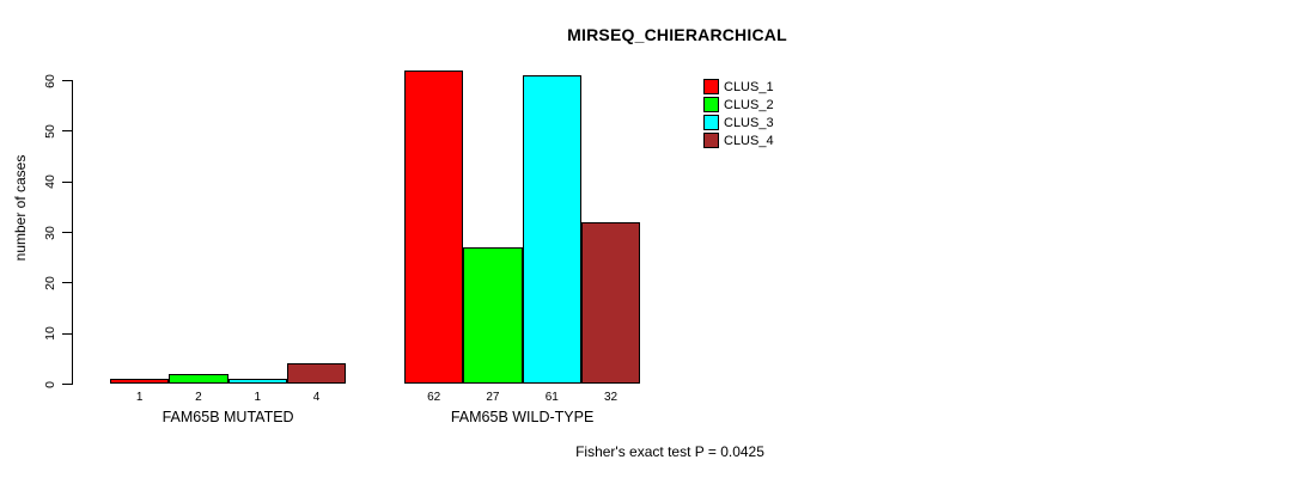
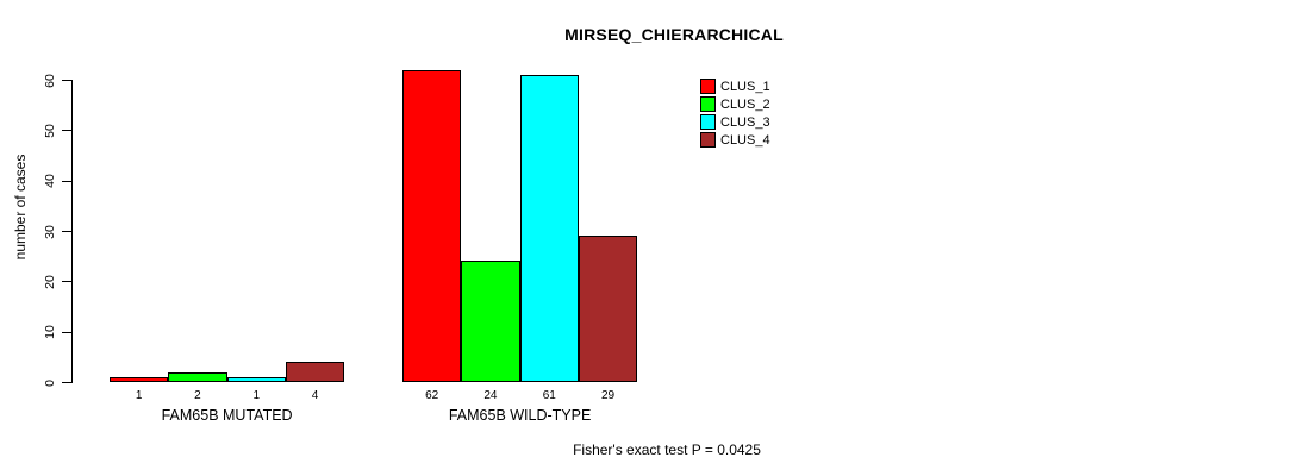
CLUS_2/FAM65B WILD-TYPE: 27 -> 24
CLUS_4/FAM65B WILD-TYPE: 32 -> 29
